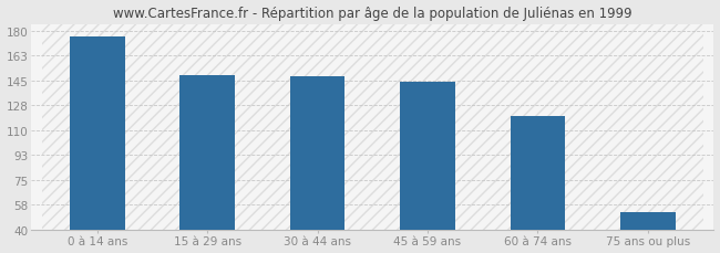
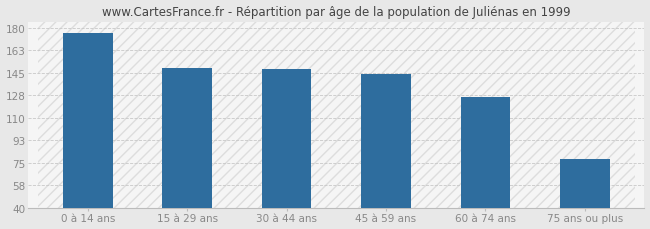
60 à 74 ans: 120 -> 126
75 ans ou plus: 52 -> 78
